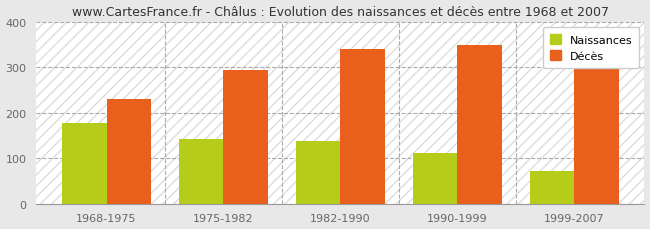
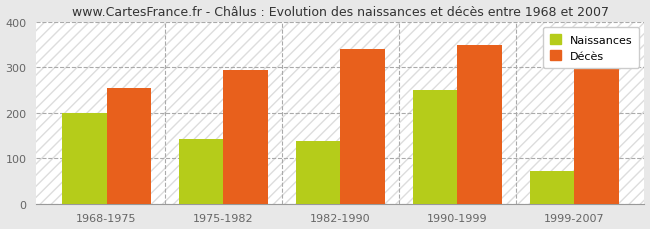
Naissances/1968-1975: 178 -> 200
Décès/1968-1975: 230 -> 255
Naissances/1990-1999: 112 -> 250
